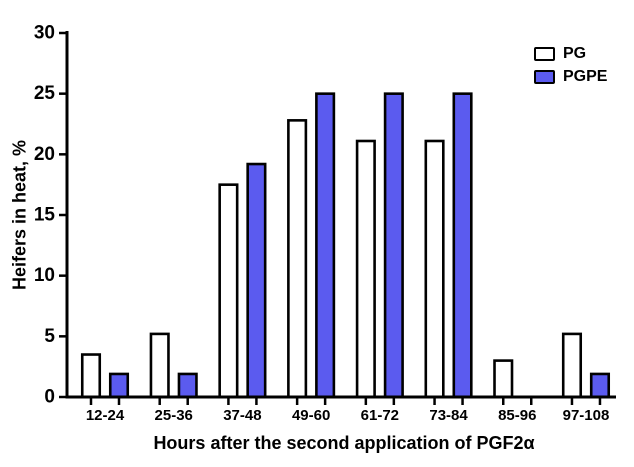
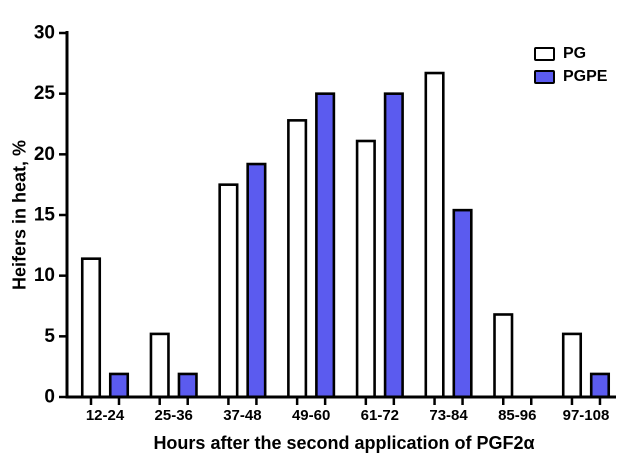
PG/12-24: 3.5 -> 11.4
PG/73-84: 21.1 -> 26.7
PGPE/73-84: 25.0 -> 15.4
PG/85-96: 3.0 -> 6.8
